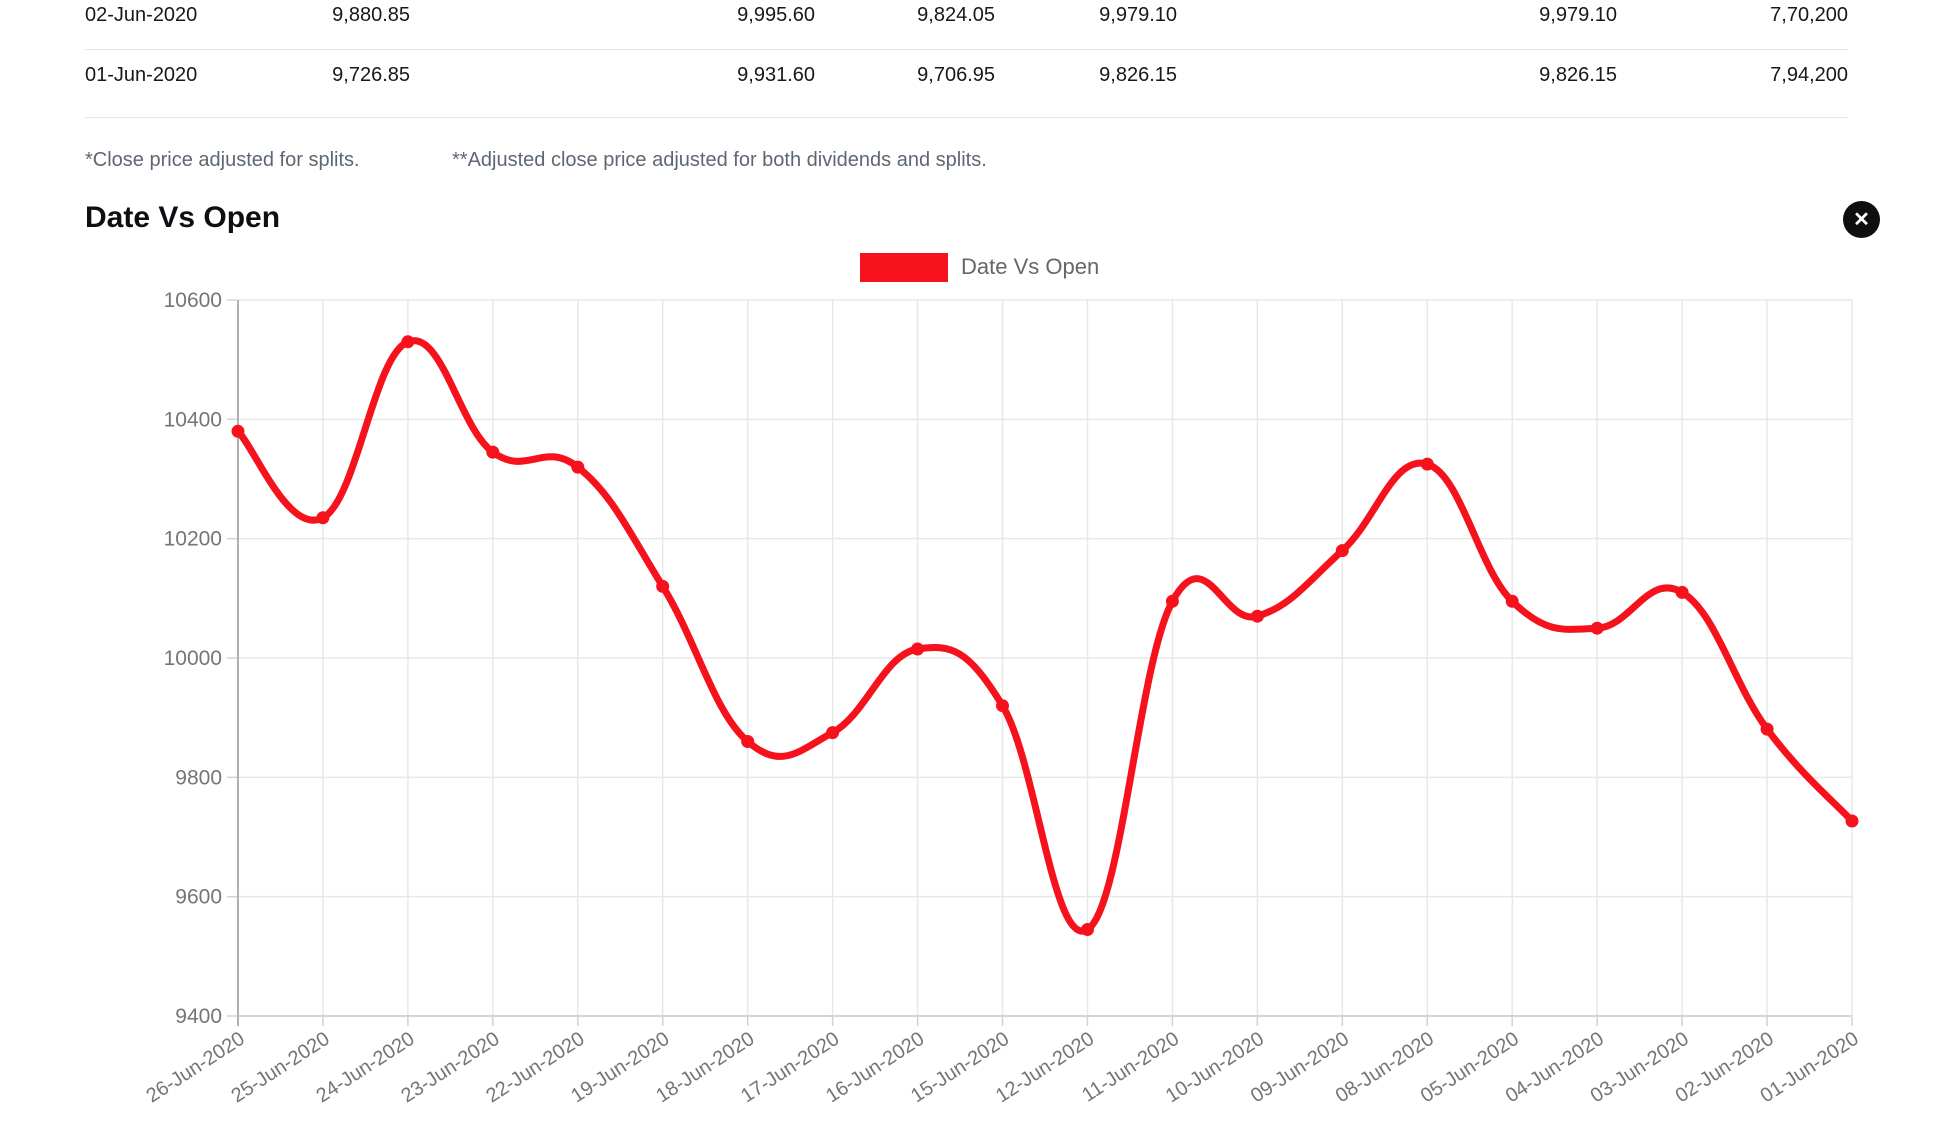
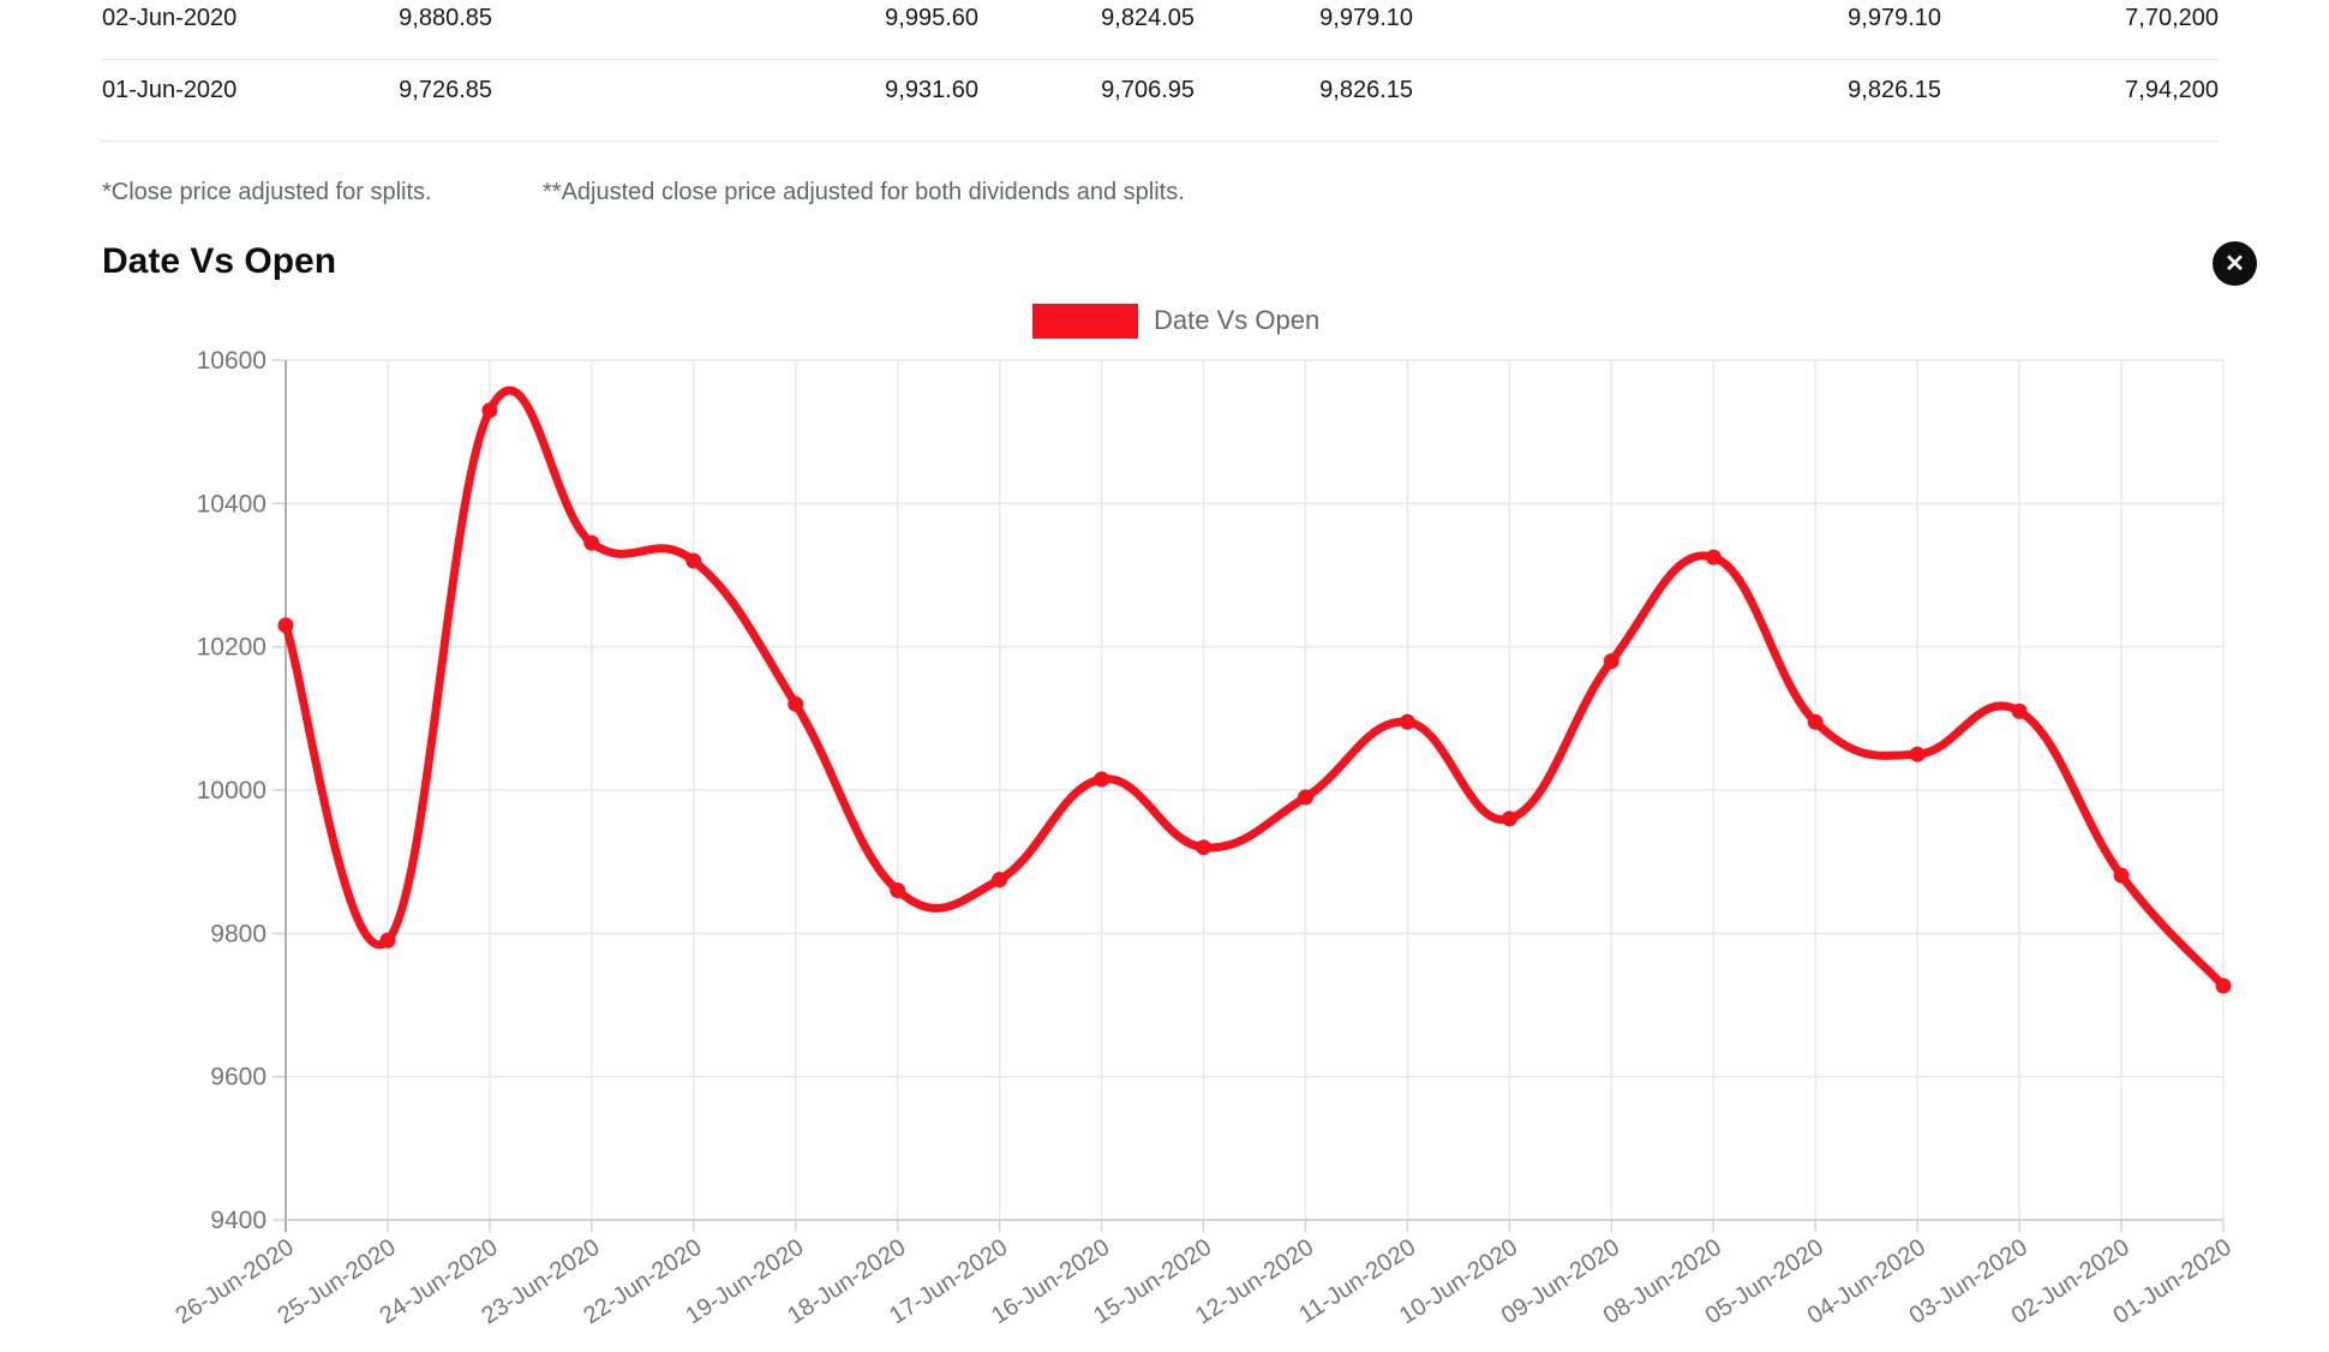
26-Jun-2020: 10380 -> 10230
25-Jun-2020: 10240 -> 9790
12-Jun-2020: 9540 -> 9990
10-Jun-2020: 10070 -> 9960
